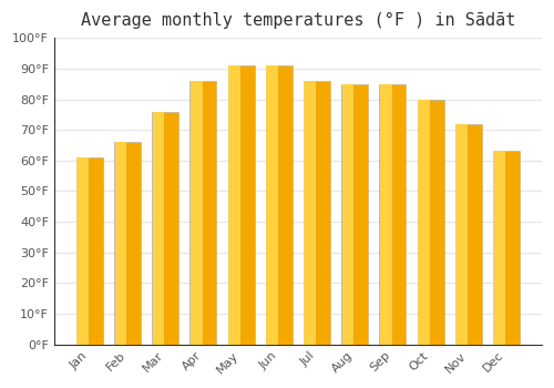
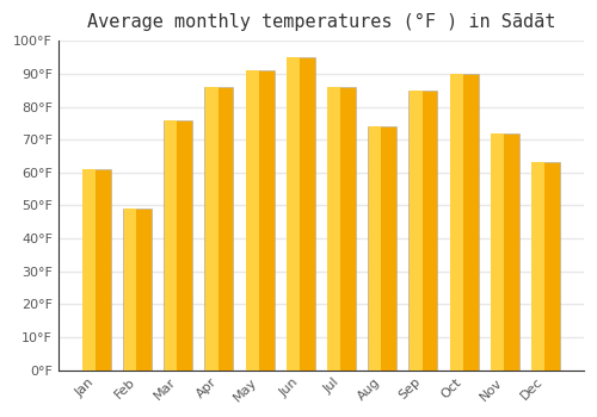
Feb: 66°F -> 49°F
Jun: 91°F -> 95°F
Aug: 85°F -> 74°F
Oct: 80°F -> 90°F
